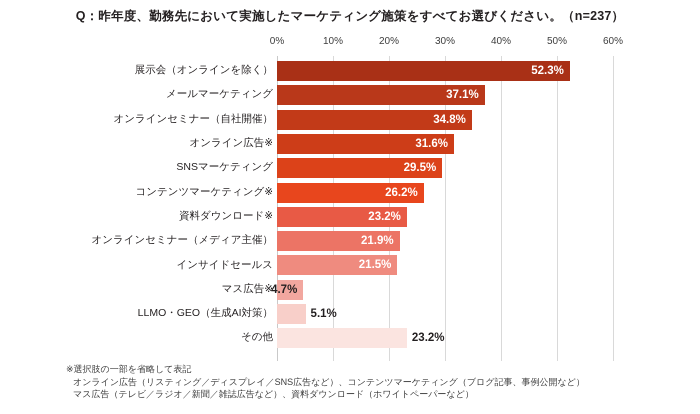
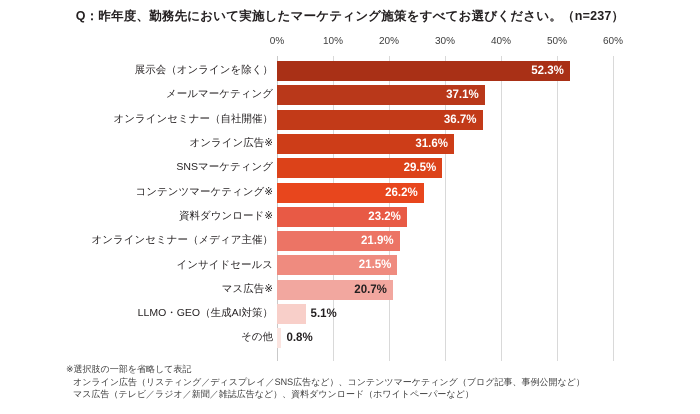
オンラインセミナー（自社開催）: 34.8% -> 36.7%
マス広告※: 4.7% -> 20.7%
その他: 23.2% -> 0.8%
